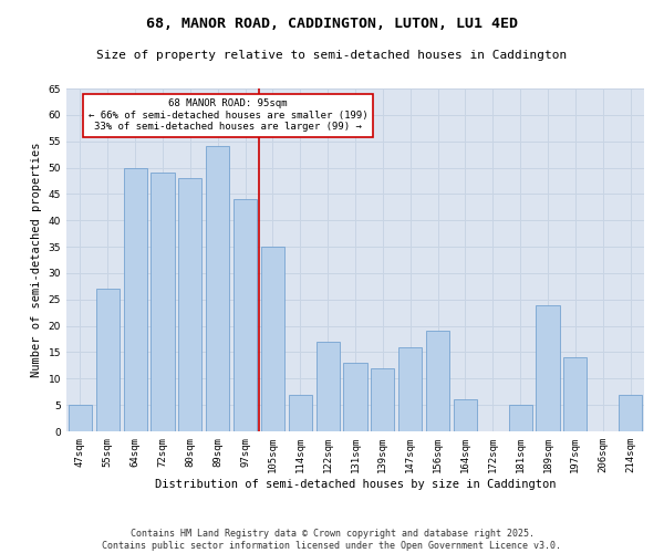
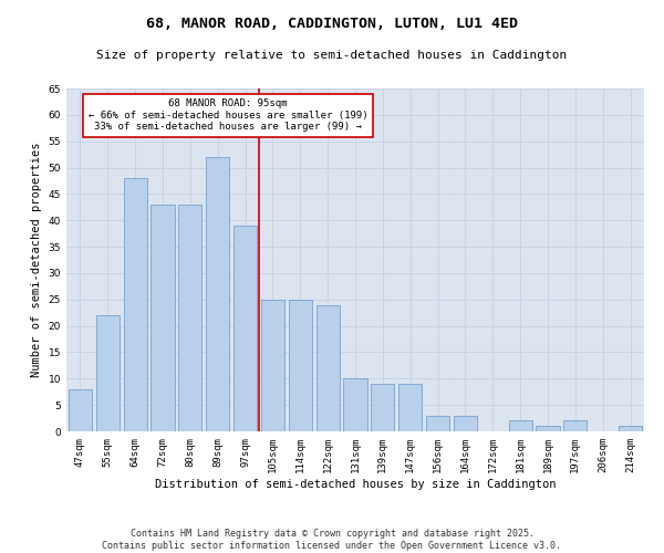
47sqm: 5 -> 8
55sqm: 27 -> 22
64sqm: 50 -> 48
72sqm: 49 -> 43
80sqm: 48 -> 43
89sqm: 54 -> 52
97sqm: 44 -> 39
105sqm: 35 -> 25
114sqm: 7 -> 25
122sqm: 17 -> 24
131sqm: 13 -> 10
139sqm: 12 -> 9
147sqm: 16 -> 9
156sqm: 19 -> 3
164sqm: 6 -> 3
181sqm: 5 -> 2
189sqm: 24 -> 1
197sqm: 14 -> 2
214sqm: 7 -> 1
